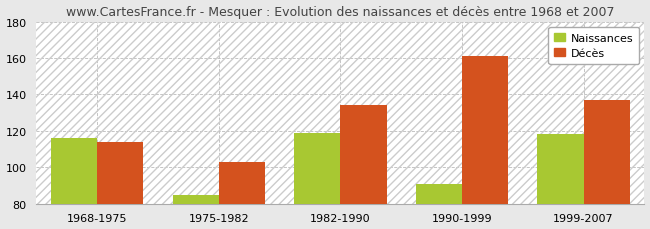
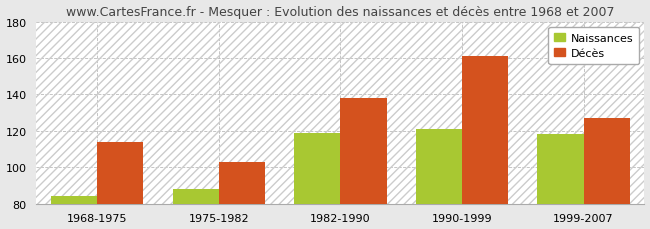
Naissances/1968-1975: 116 -> 84
Naissances/1975-1982: 85 -> 88
Décès/1982-1990: 134 -> 138
Naissances/1990-1999: 91 -> 121
Décès/1999-2007: 137 -> 127
